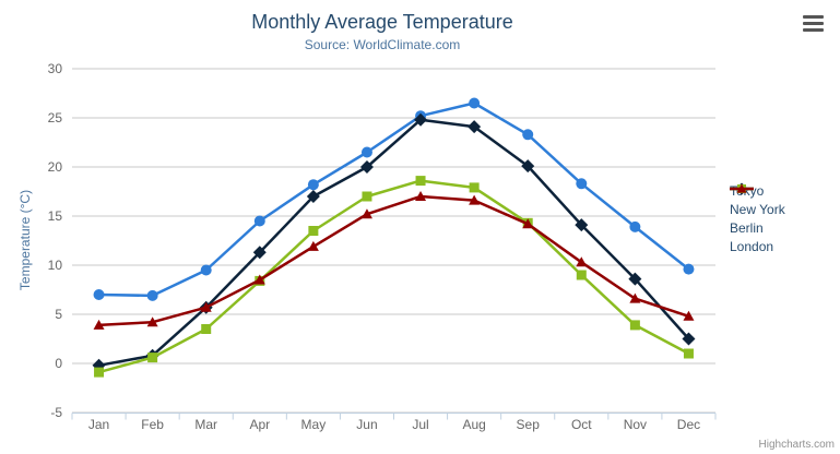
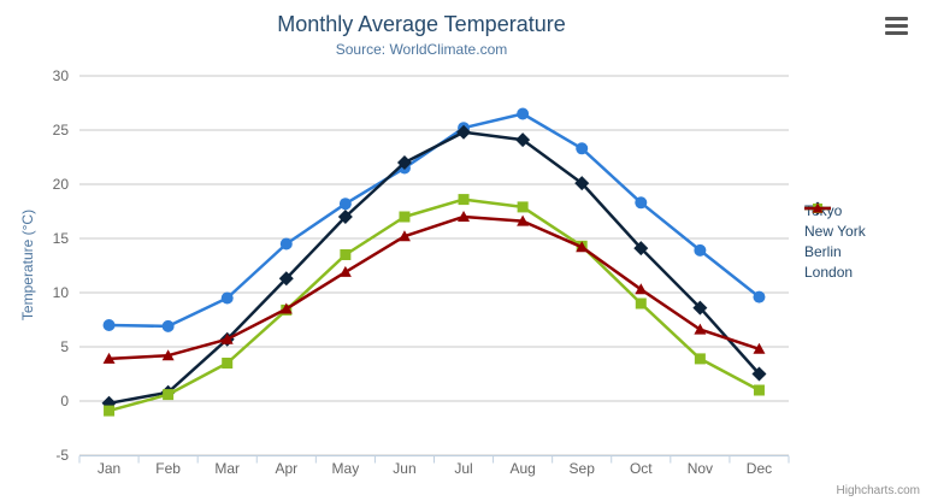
New York/Jun: 20 -> 22
